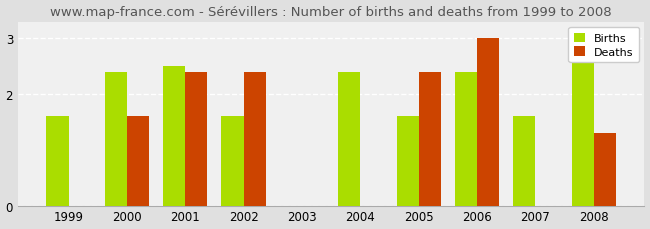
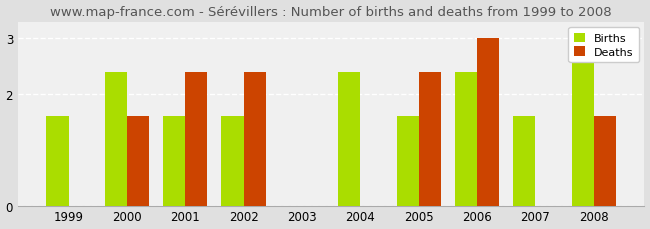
Births/2001: 2.5 -> 1.6
Deaths/2008: 1.3 -> 1.6
